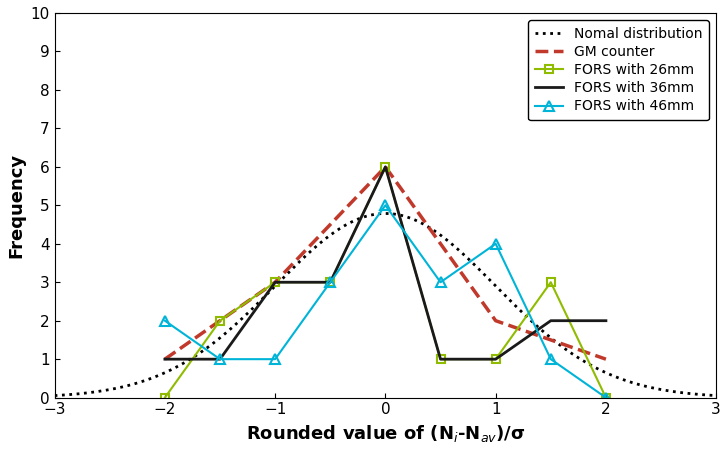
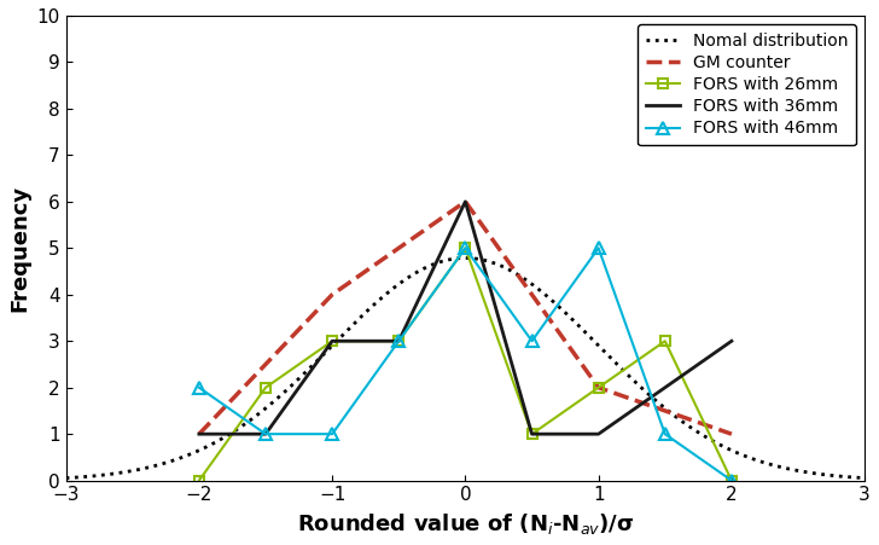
GM counter/−1: 3 -> 4
FORS with 26mm/0: 6 -> 5
FORS with 26mm/1: 1 -> 2
FORS with 46mm/1: 4 -> 5
FORS with 36mm/2: 2 -> 3
